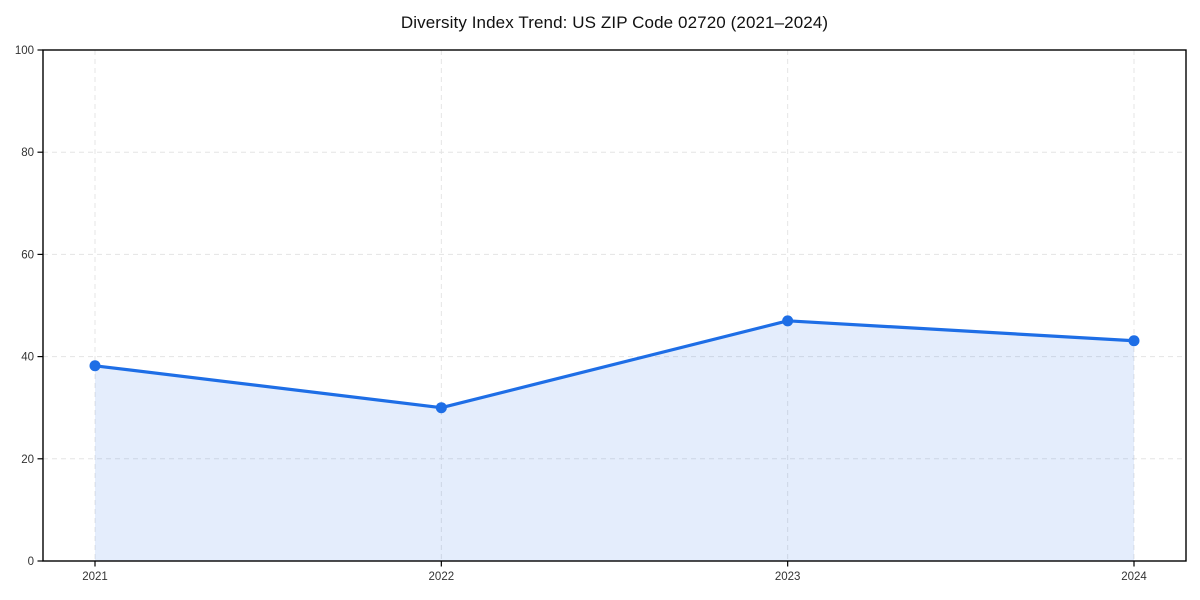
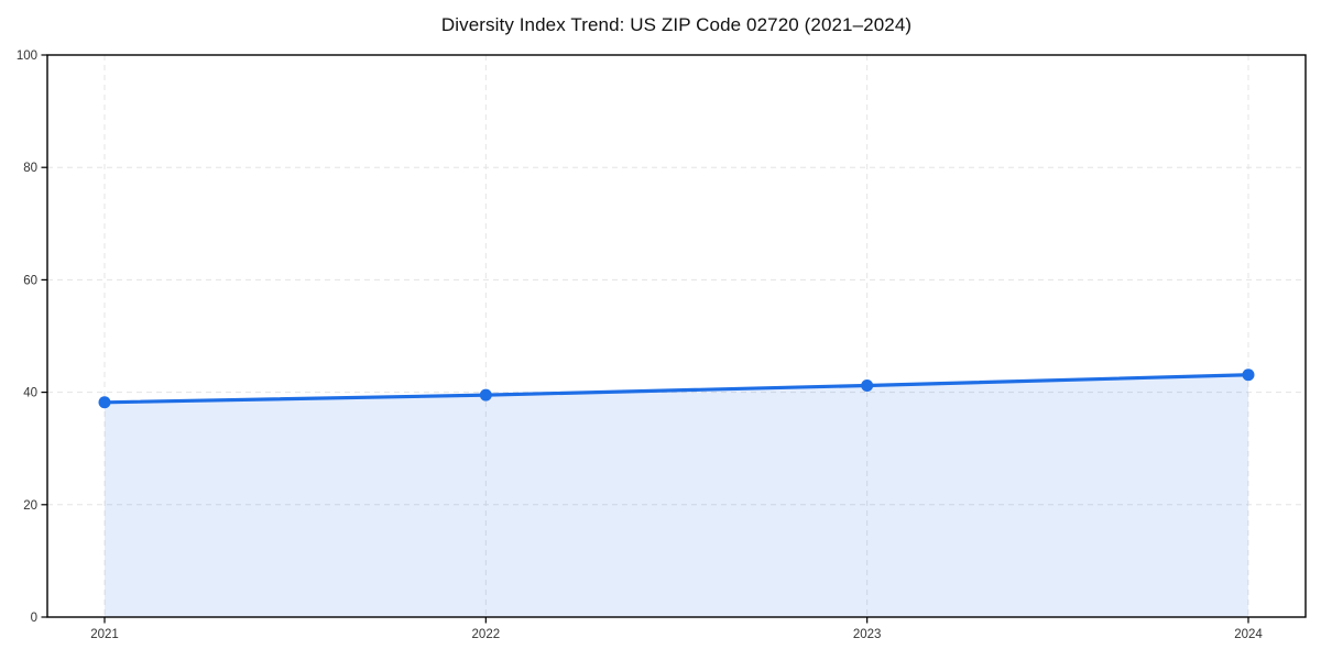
2022: 30 -> 40
2023: 47 -> 41
